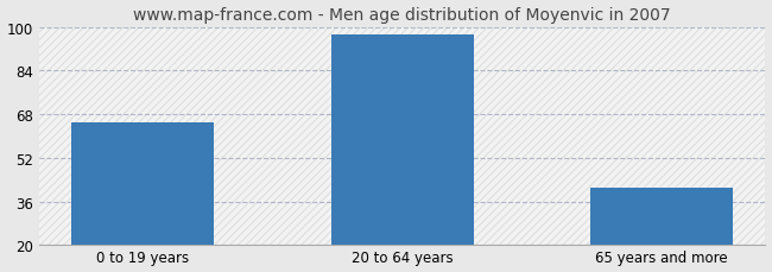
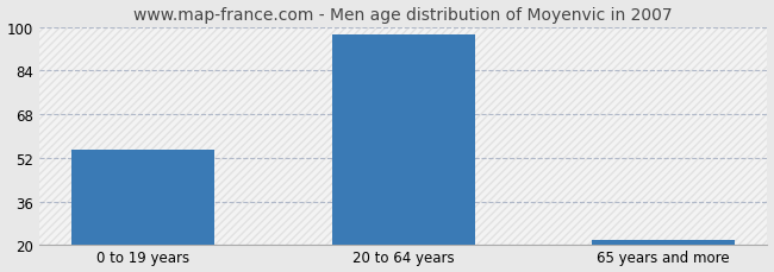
0 to 19 years: 65 -> 55
65 years and more: 41 -> 22
